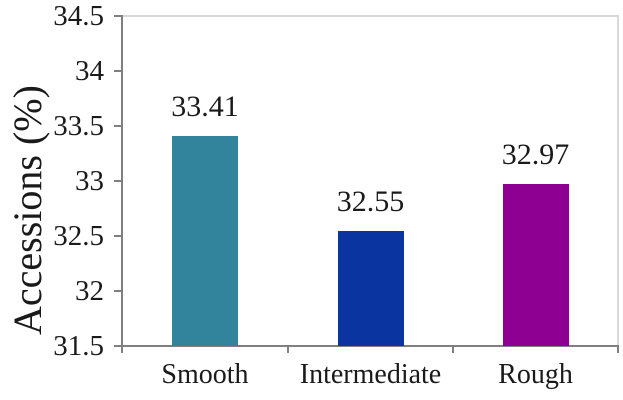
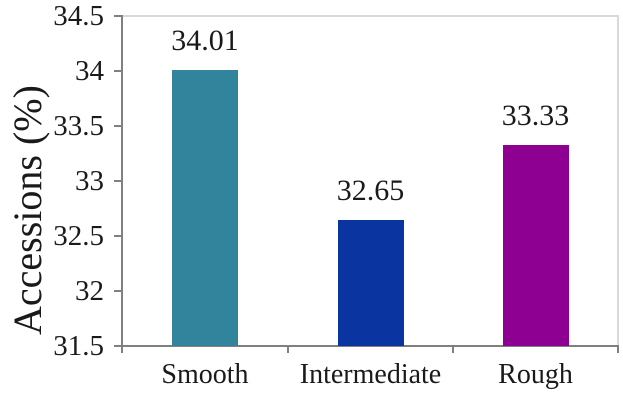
Smooth: 33.41 -> 34.01
Intermediate: 32.55 -> 32.65
Rough: 32.97 -> 33.33
